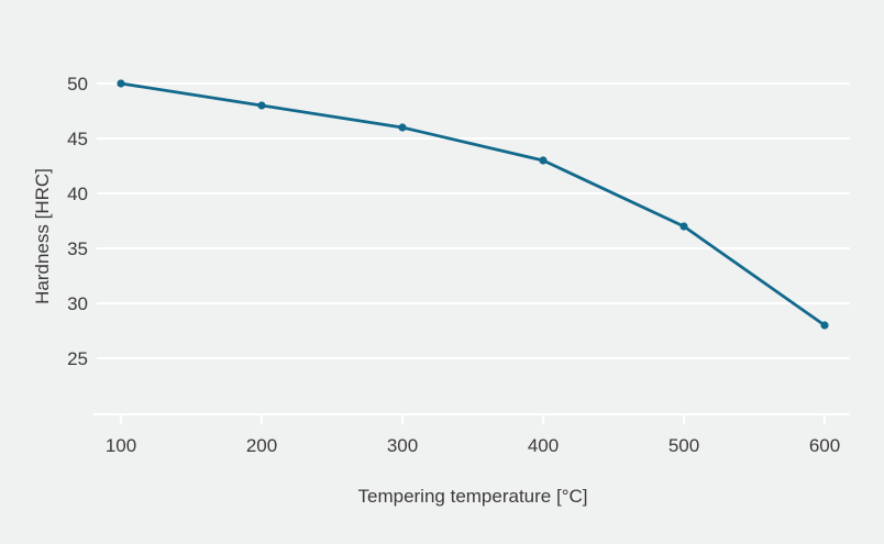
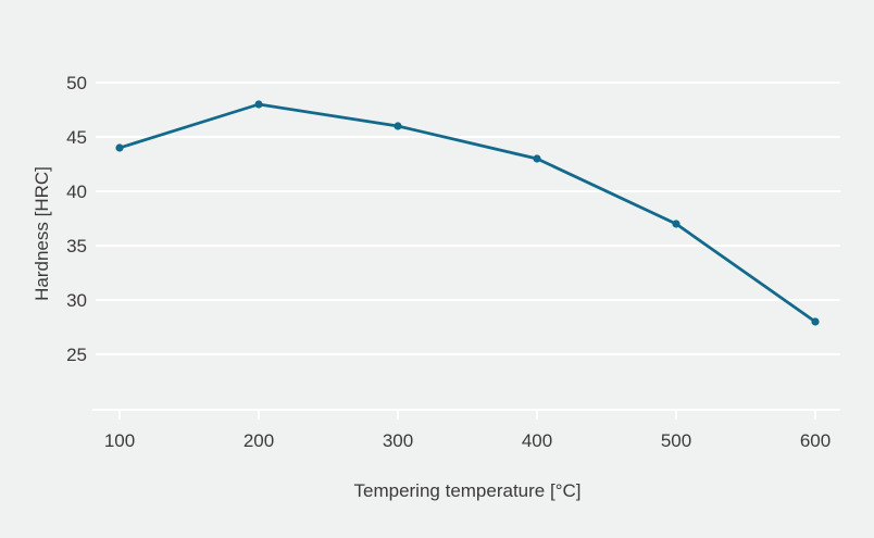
100: 50 -> 44
